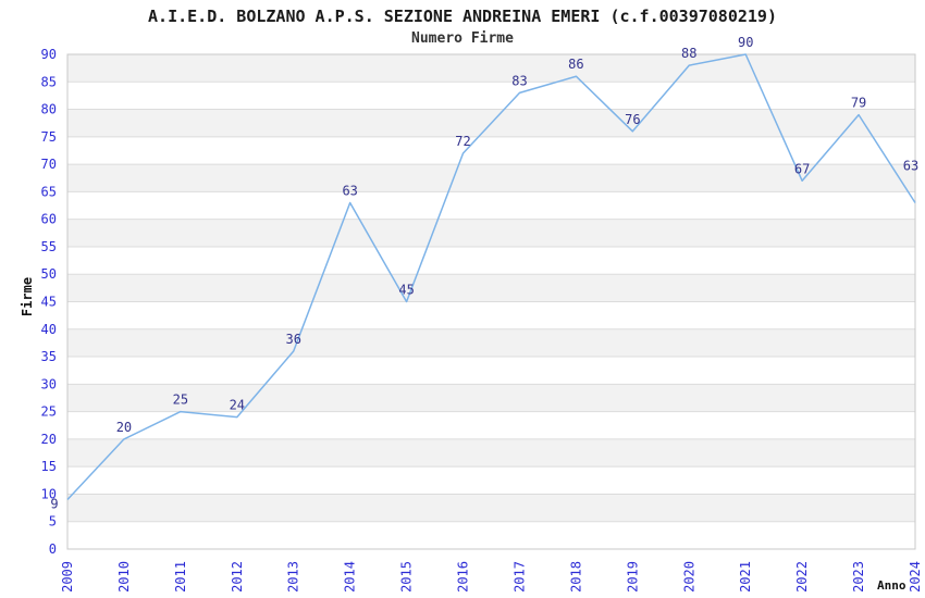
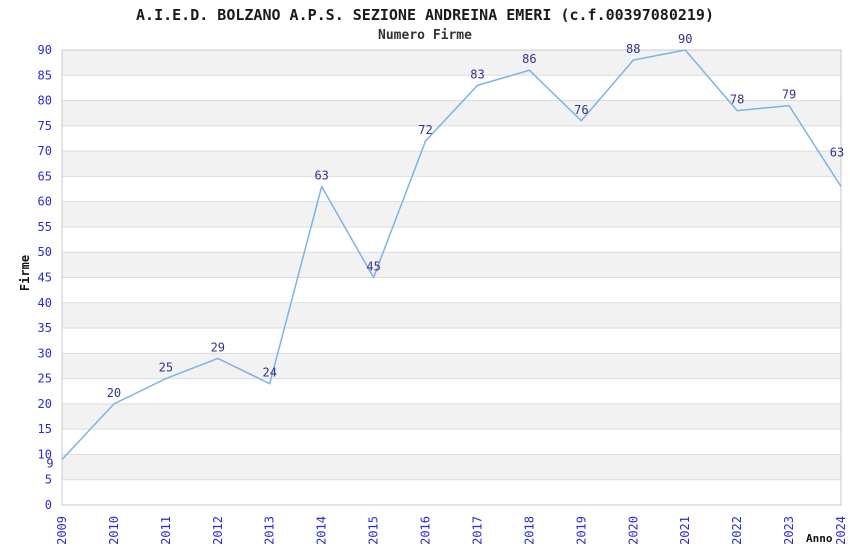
2012: 24 -> 29
2013: 36 -> 24
2022: 67 -> 78
